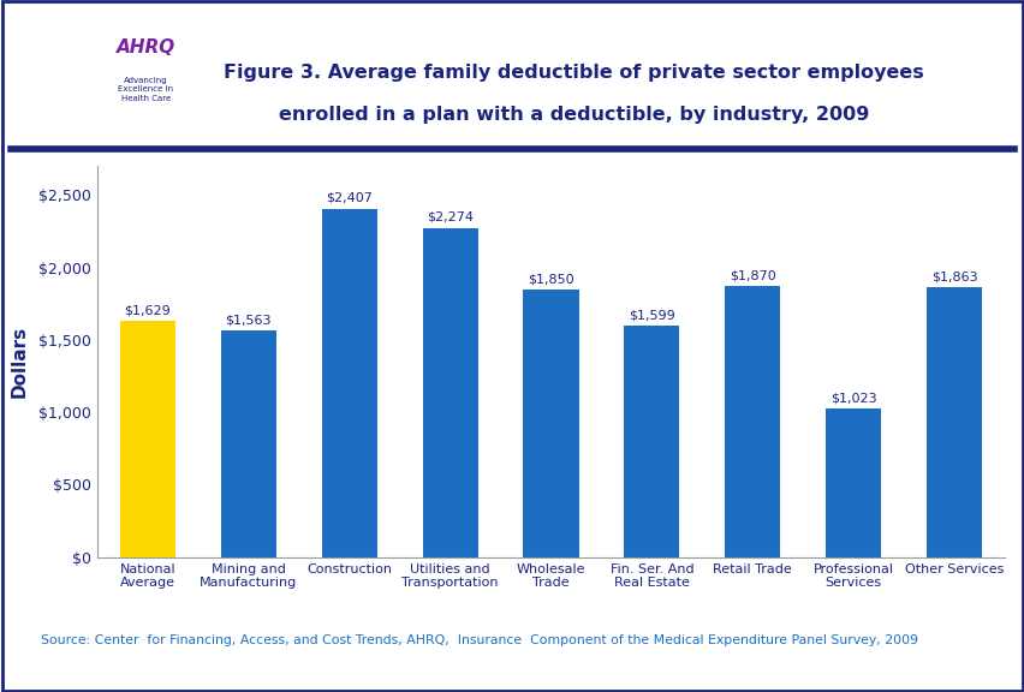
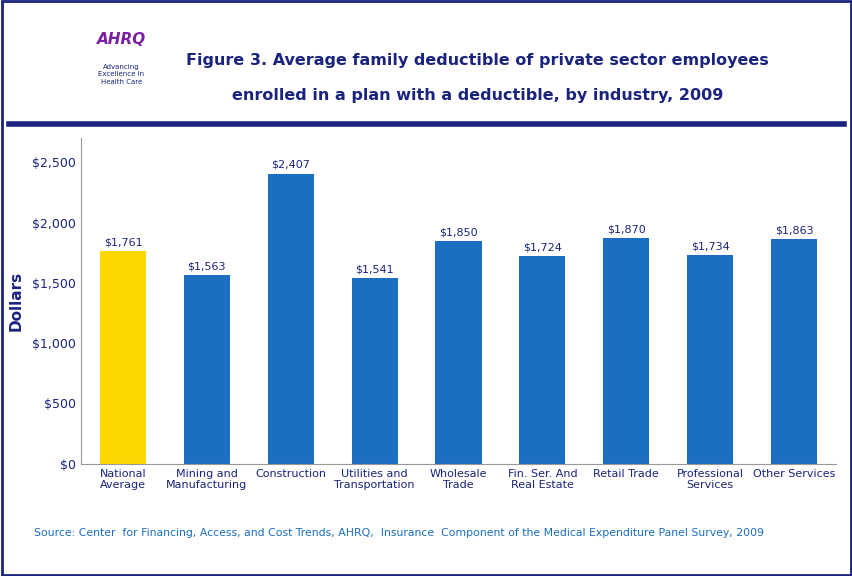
National Average: $1,629 -> $1,761
Utilities and Transportation: $2,274 -> $1,541
Fin. Ser. And Real Estate: $1,599 -> $1,724
Professional Services: $1,023 -> $1,734
